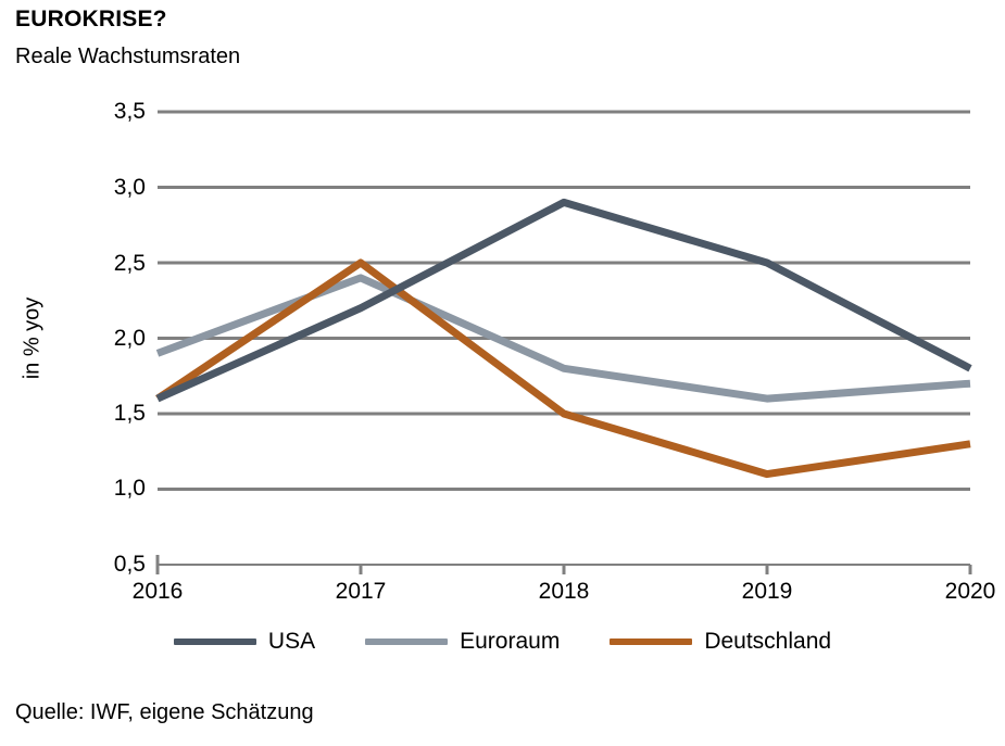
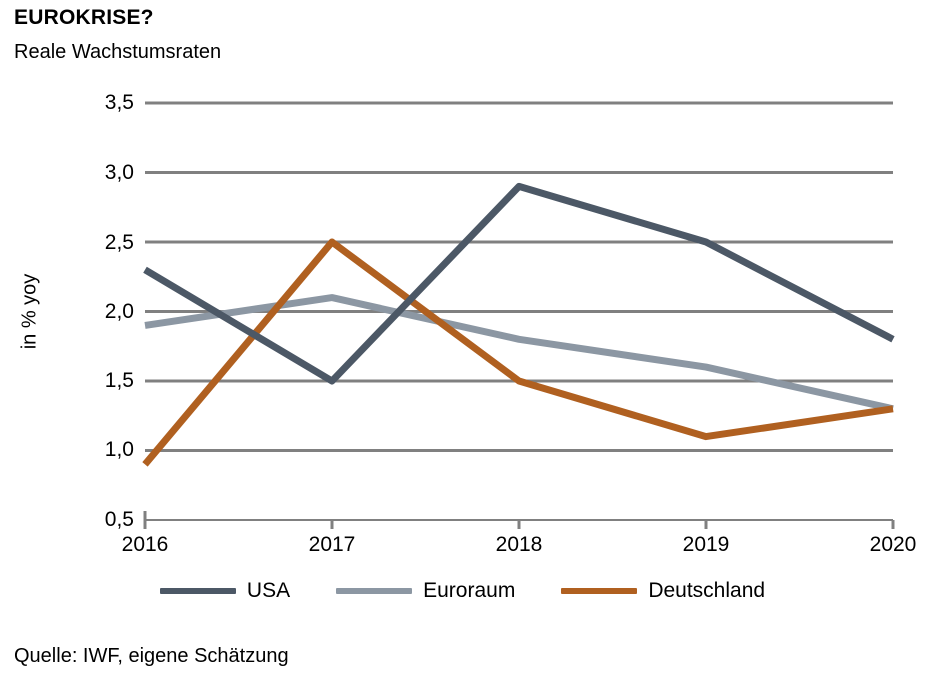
USA/2016: 1,6 -> 2,3
Deutschland/2016: 1,6 -> 0,9
USA/2017: 2,2 -> 1,5
Euroraum/2017: 2,4 -> 2,1
Euroraum/2020: 1,7 -> 1,3
